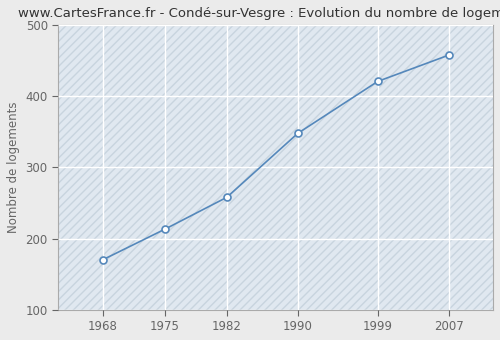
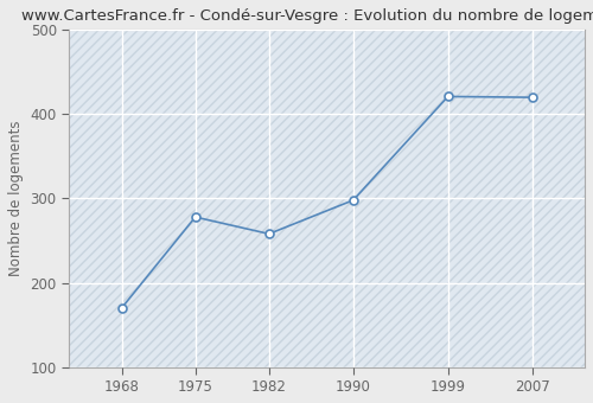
1975: 213 -> 278
1990: 348 -> 298
2007: 458 -> 420
